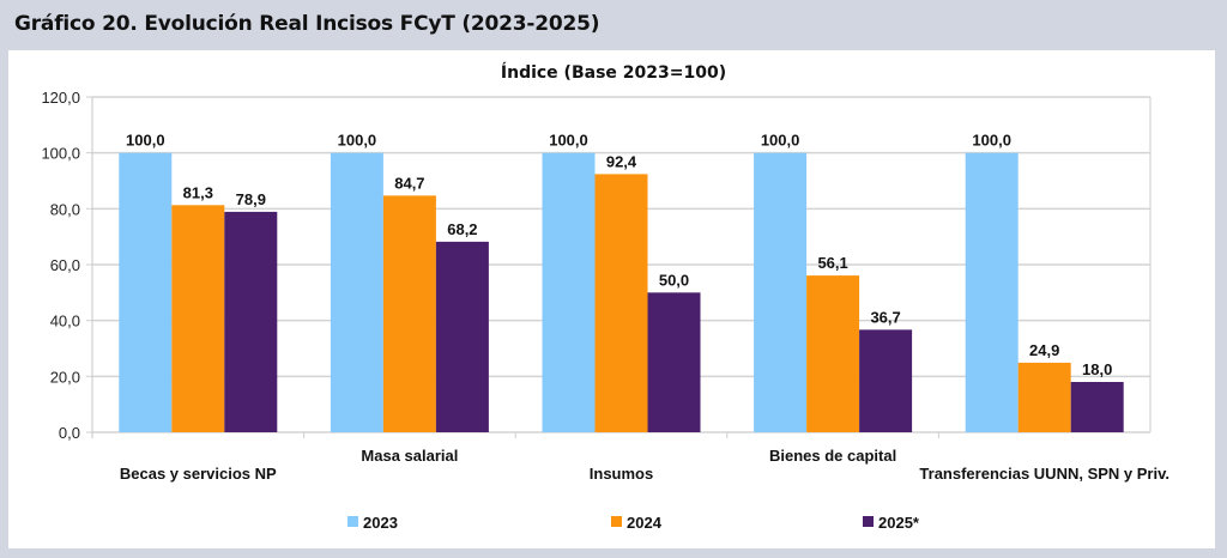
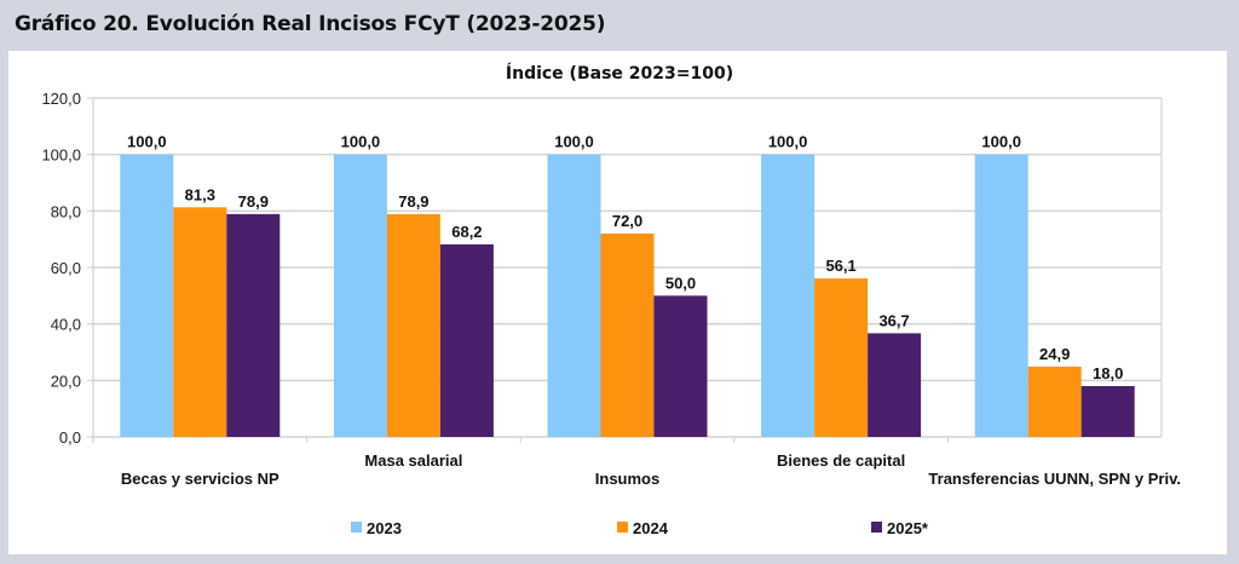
2024/Masa salarial: 84,7 -> 78,9
2024/Insumos: 92,4 -> 72,0
